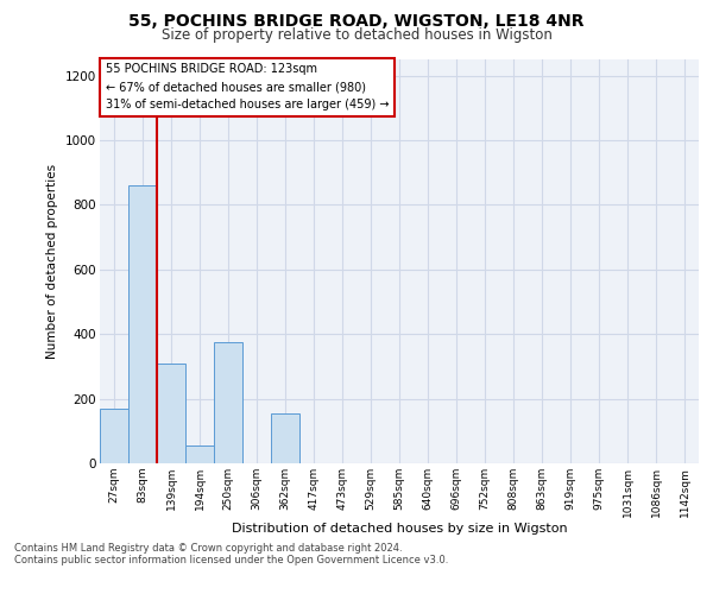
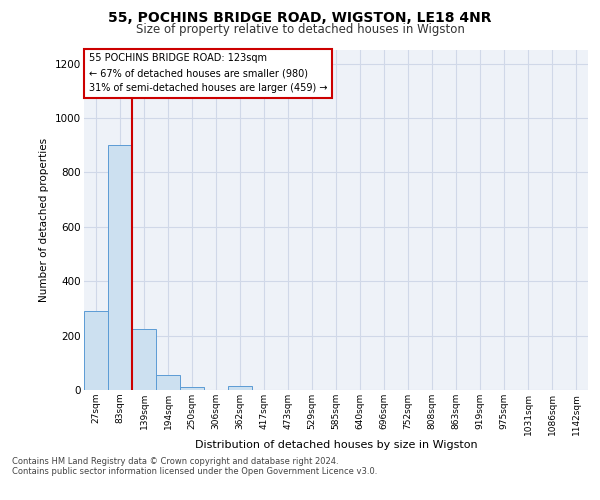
27sqm: 170 -> 290
83sqm: 860 -> 900
139sqm: 310 -> 225
250sqm: 375 -> 10
362sqm: 155 -> 15
